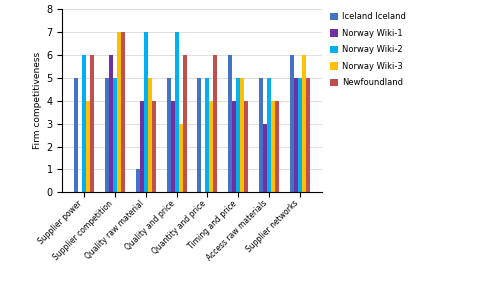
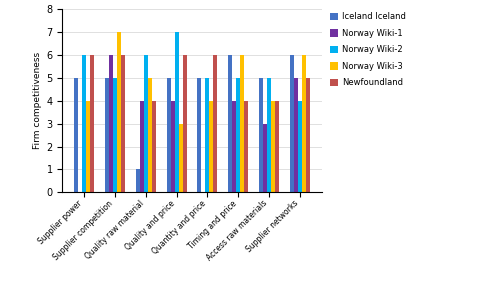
Newfoundland/Supplier competition: 7 -> 6
Norway Wiki-2/Quality raw material: 7 -> 6
Norway Wiki-3/Timing and price: 5 -> 6
Norway Wiki-2/Supplier networks: 5 -> 4
